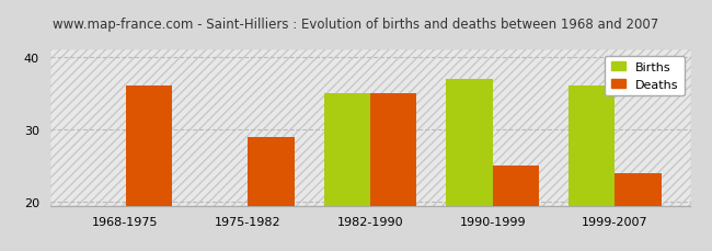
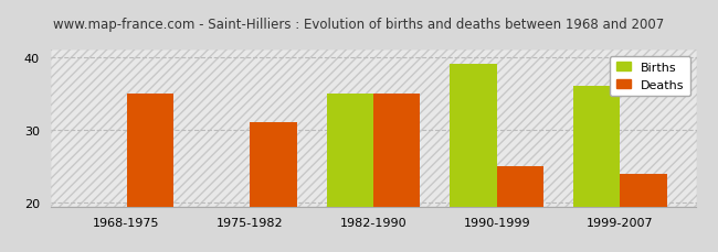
Deaths/1968-1975: 36 -> 35
Deaths/1975-1982: 29 -> 31
Births/1990-1999: 37 -> 39
